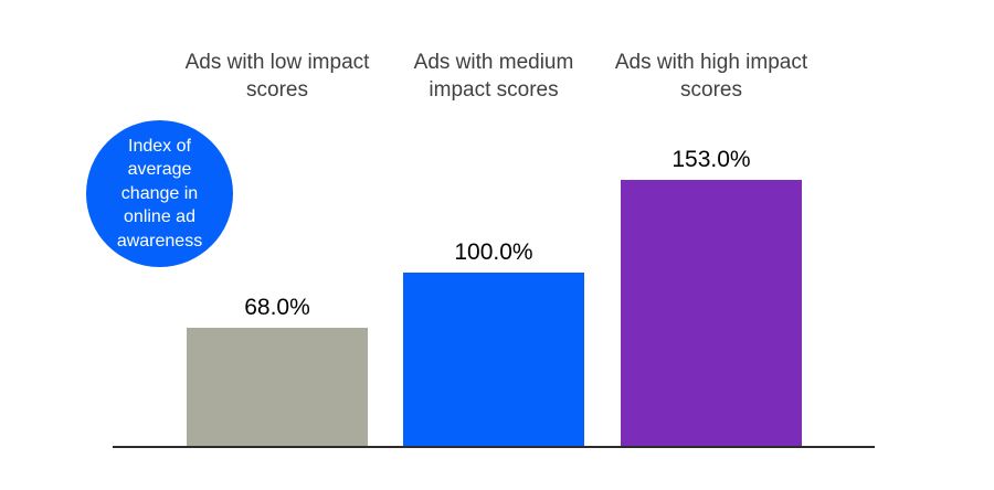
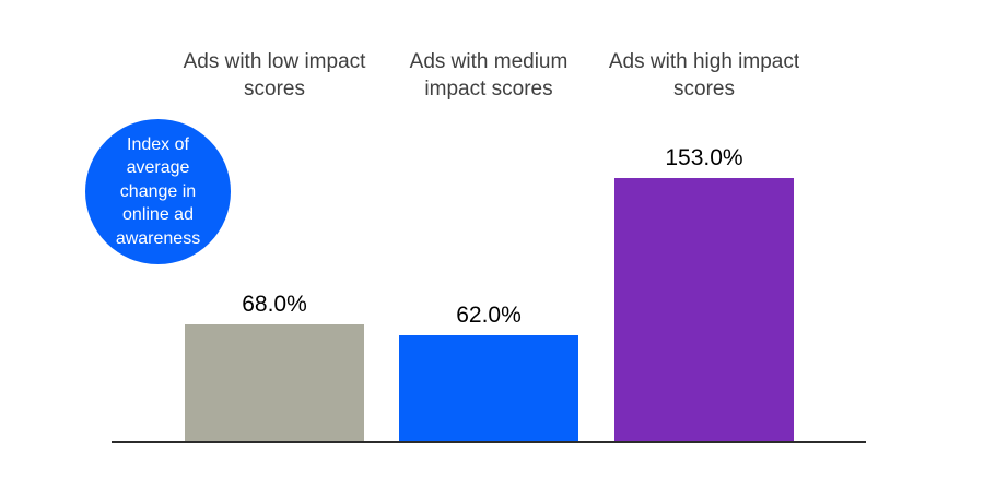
Ads with medium impact scores: 100.0% -> 62.0%
